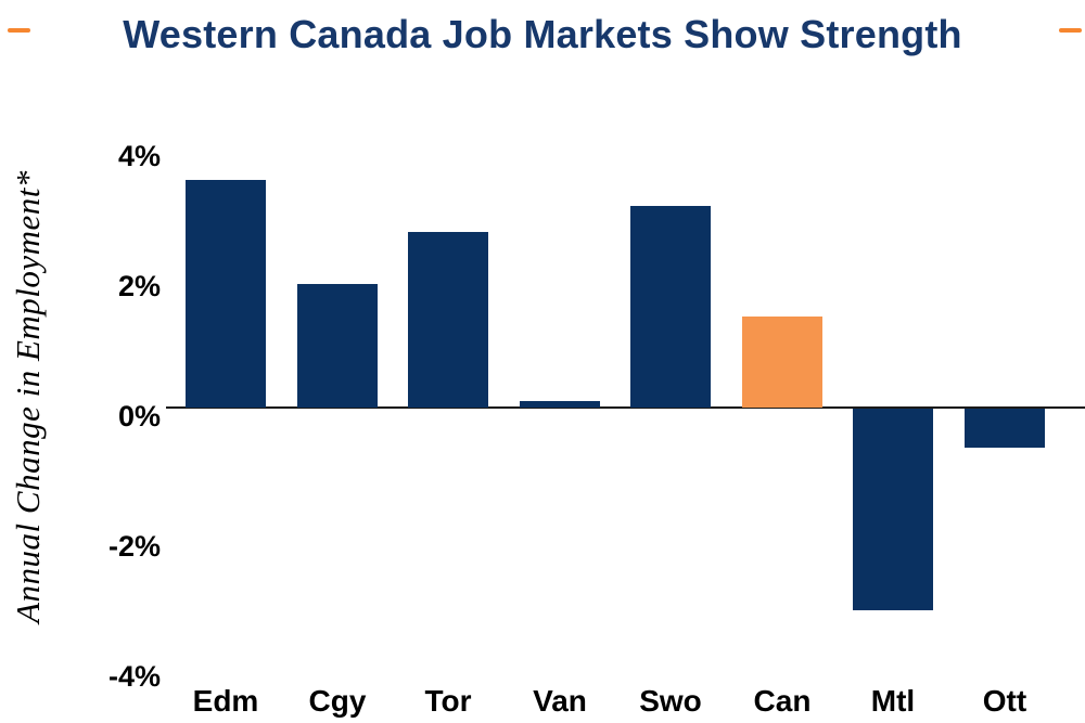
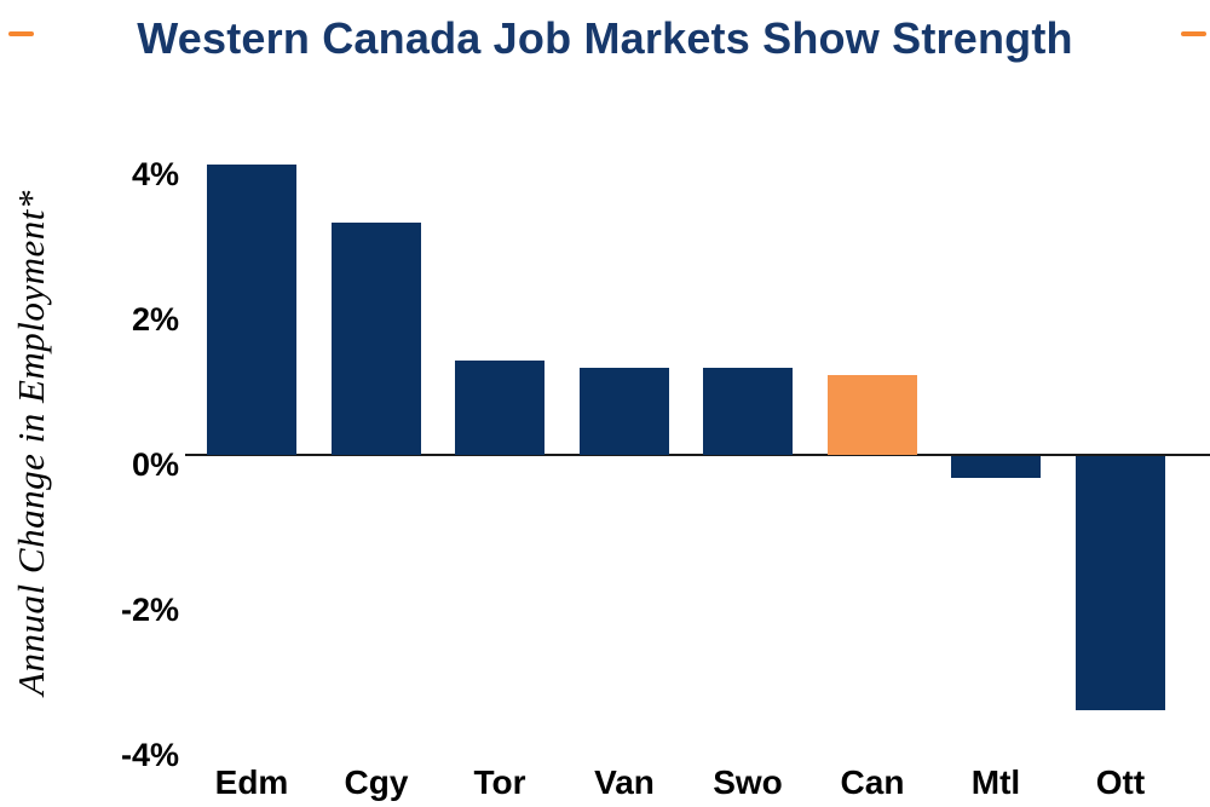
Edm: 3.5% -> 4.0%
Cgy: 1.9% -> 3.2%
Tor: 2.7% -> 1.3%
Van: 0.1% -> 1.2%
Swo: 3.1% -> 1.2%
Can: 1.4% -> 1.1%
Mtl: -3.1% -> -0.3%
Ott: -0.6% -> -3.5%
